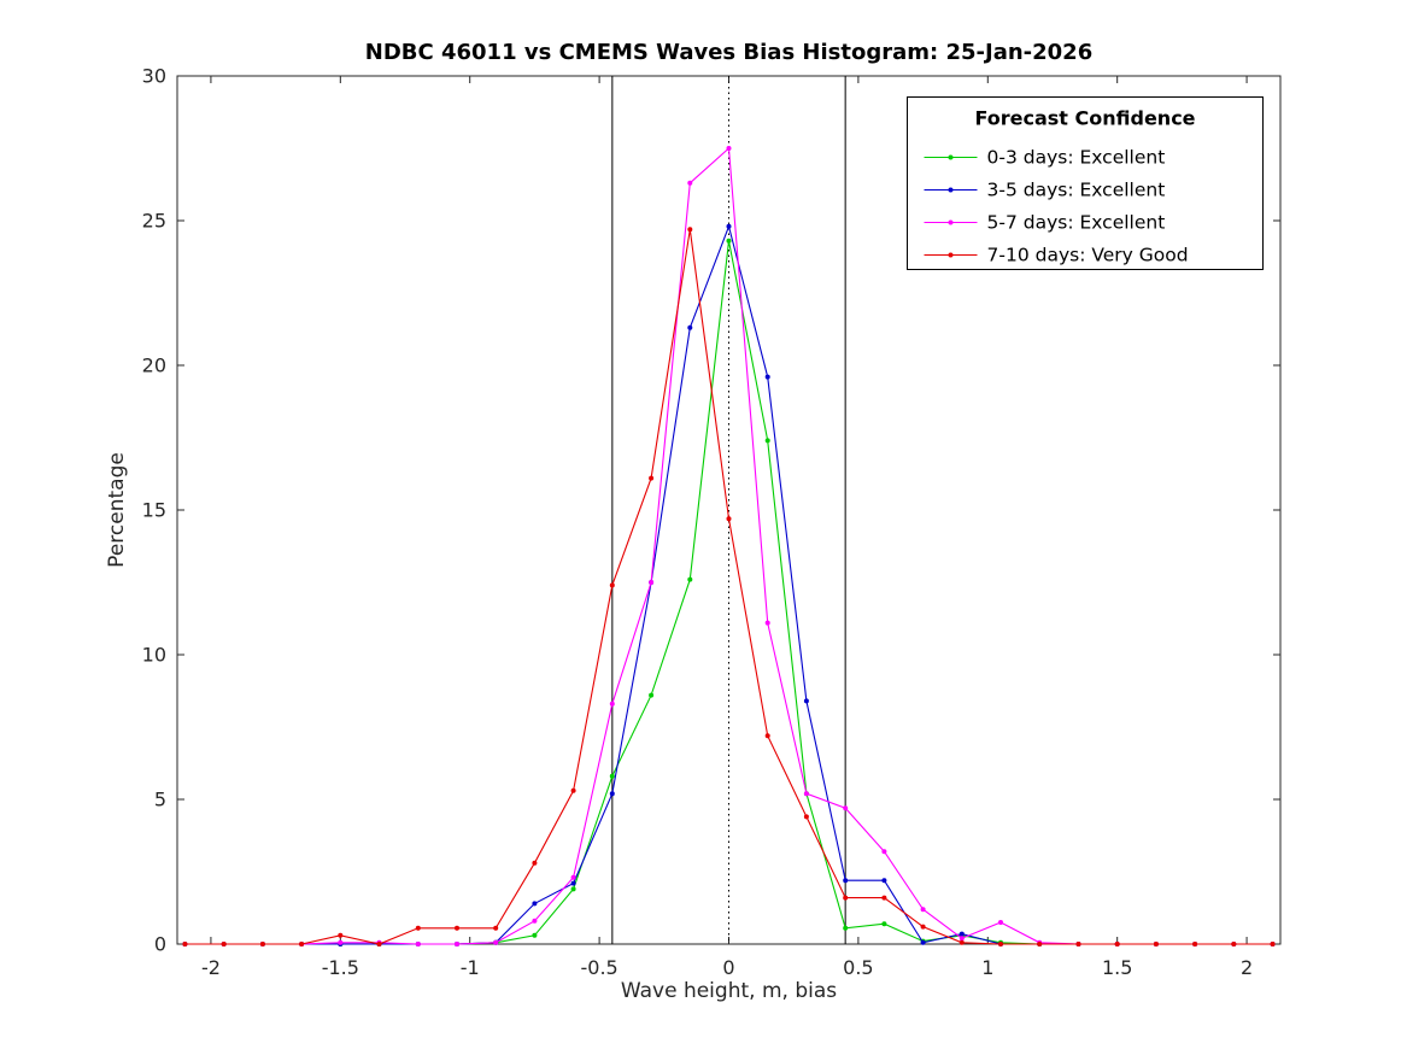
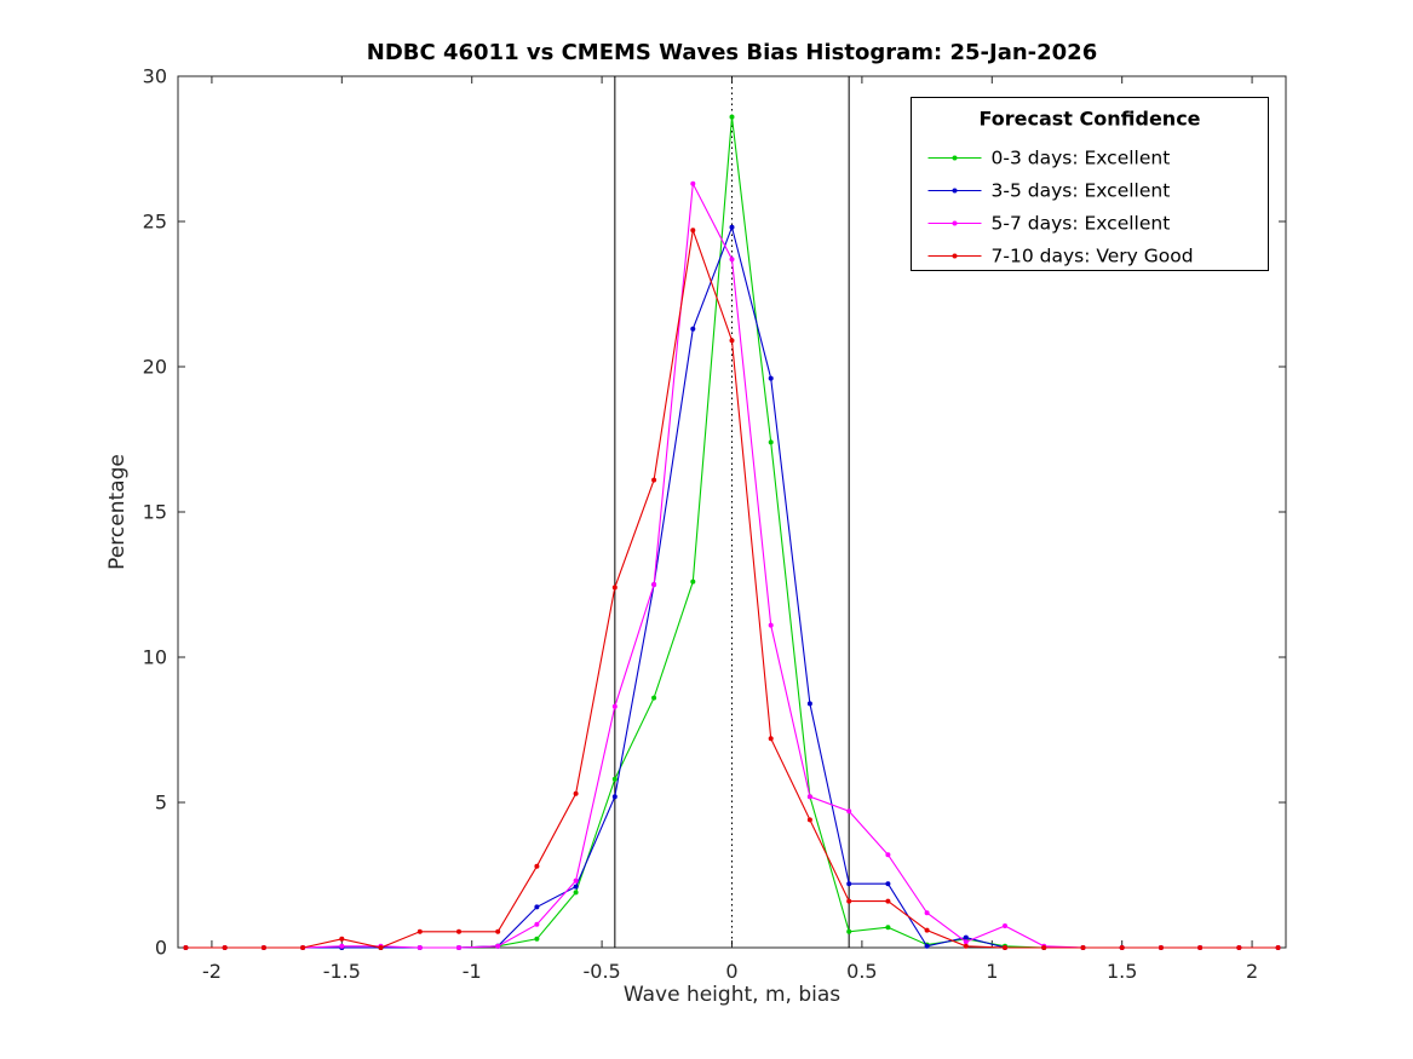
0-3 days: Excellent/0: 24,3 -> 28,6
5-7 days: Excellent/0: 27,5 -> 23,7
7-10 days: Very Good/0: 14,7 -> 20,9
